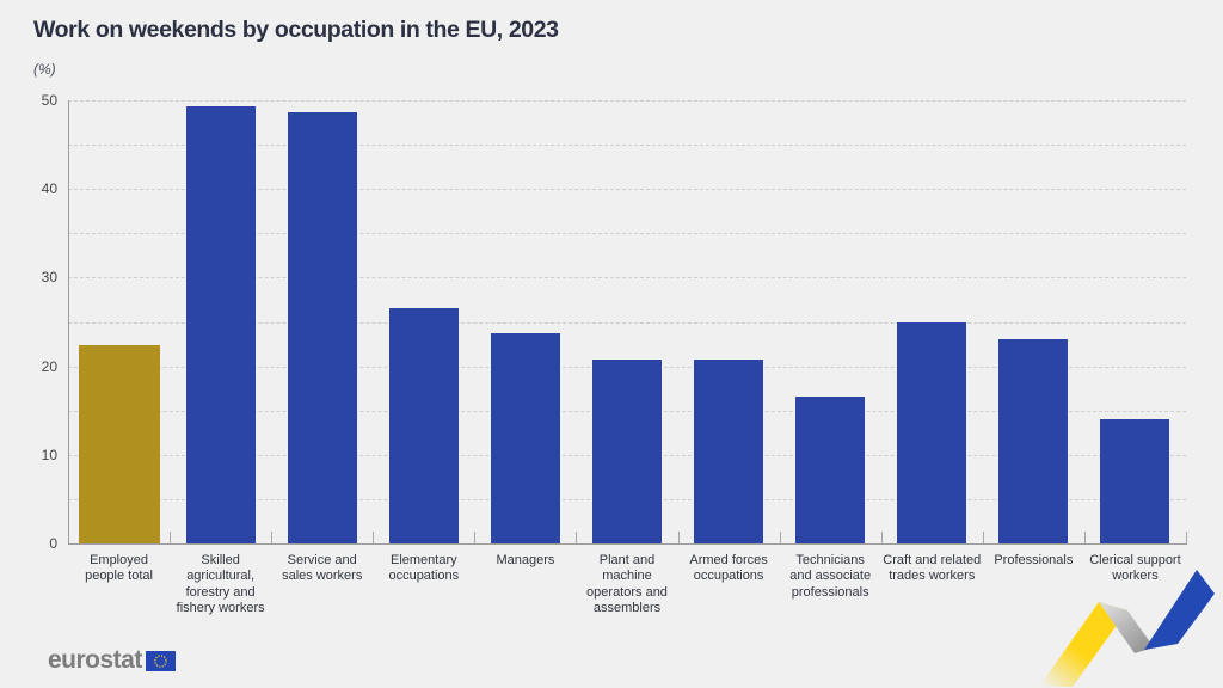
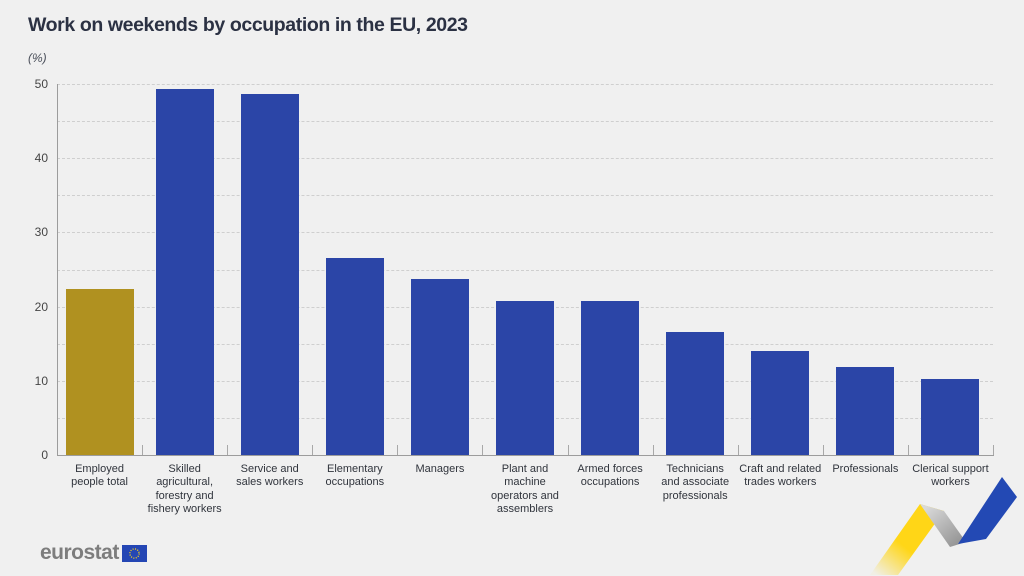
Craft and related trades workers: 25 -> 14
Professionals: 23 -> 12
Clerical support workers: 14 -> 10
